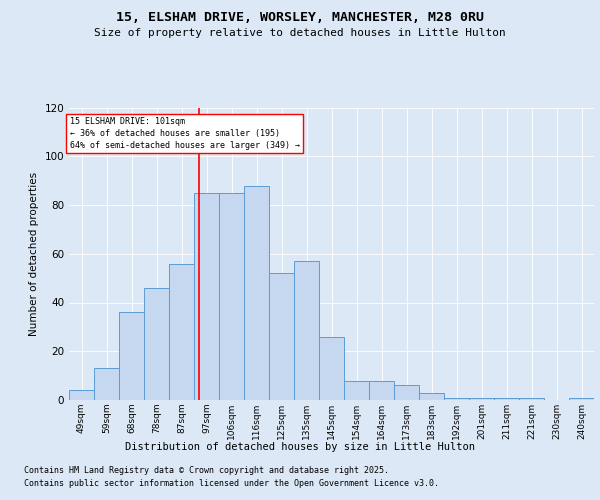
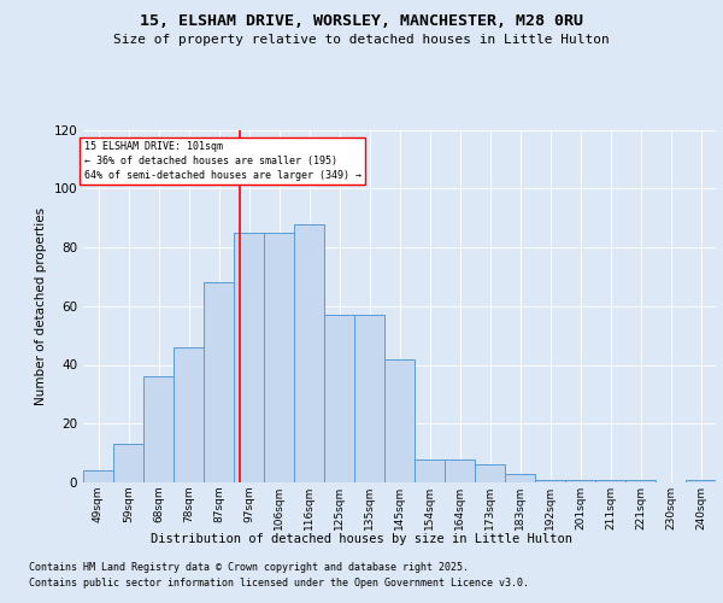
87sqm: 56 -> 68
125sqm: 52 -> 57
145sqm: 26 -> 42
